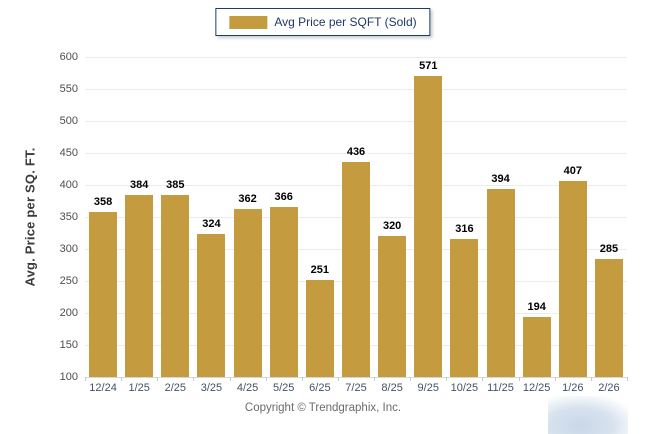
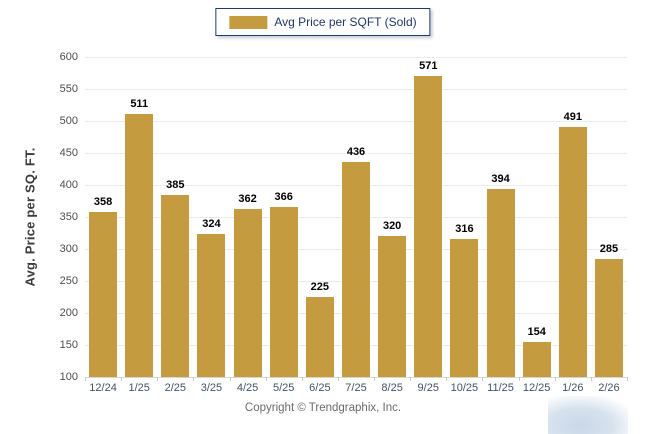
1/25: 384 -> 511
6/25: 251 -> 225
12/25: 194 -> 154
1/26: 407 -> 491
